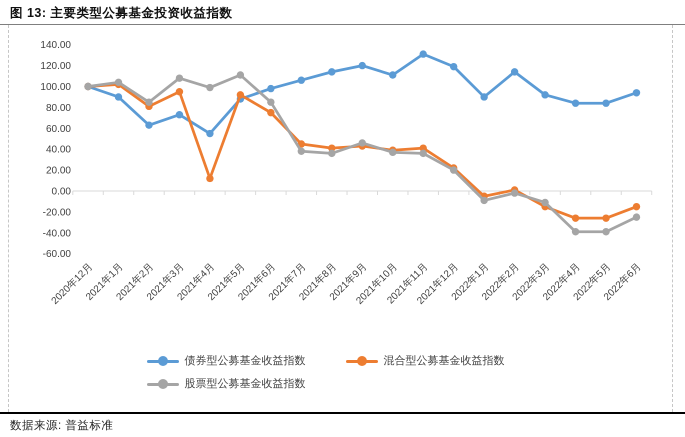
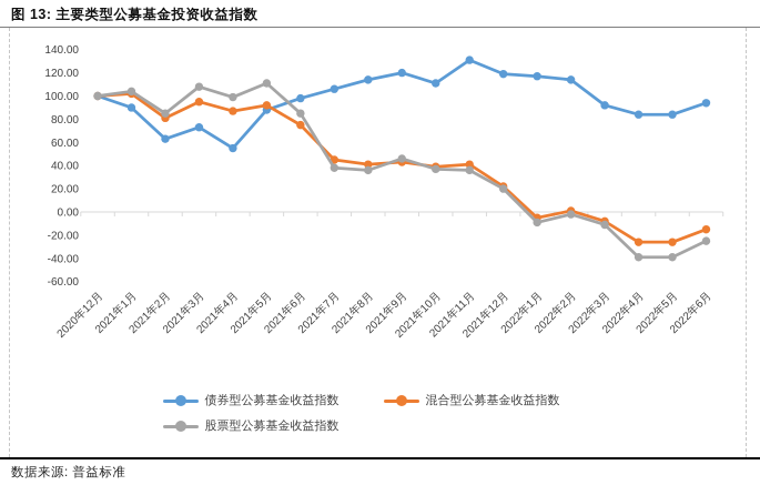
混合型公募基金收益指数/2021年4月: 12 -> 87
债券型公募基金收益指数/2022年1月: 90 -> 117
混合型公募基金收益指数/2022年3月: -15 -> -8
